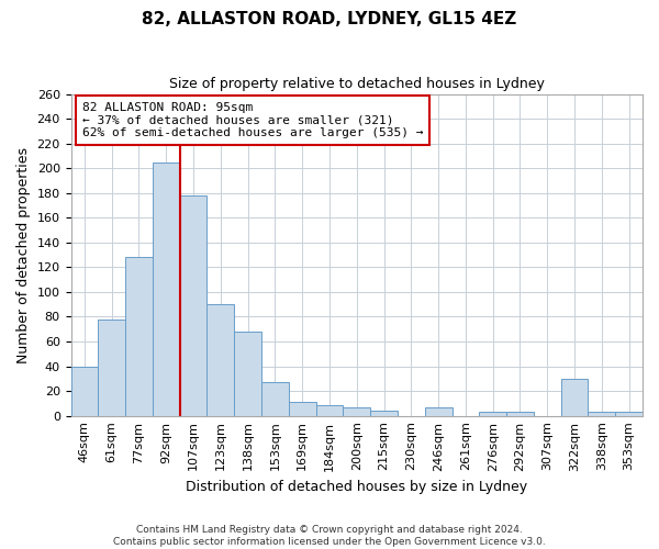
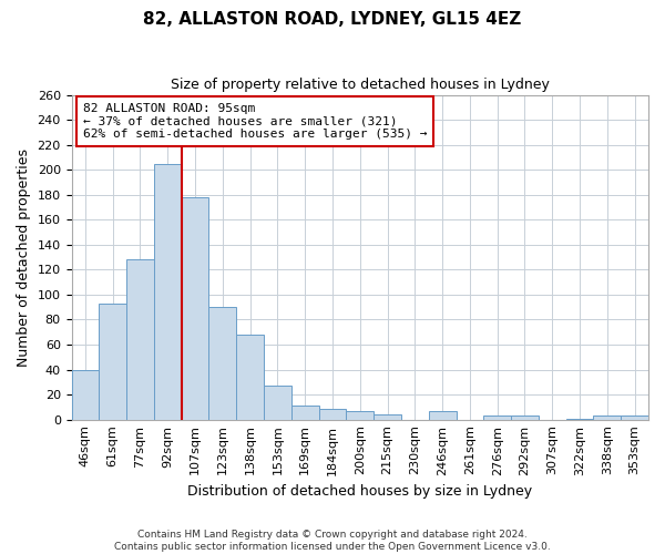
61sqm: 78 -> 93
322sqm: 30 -> 1
